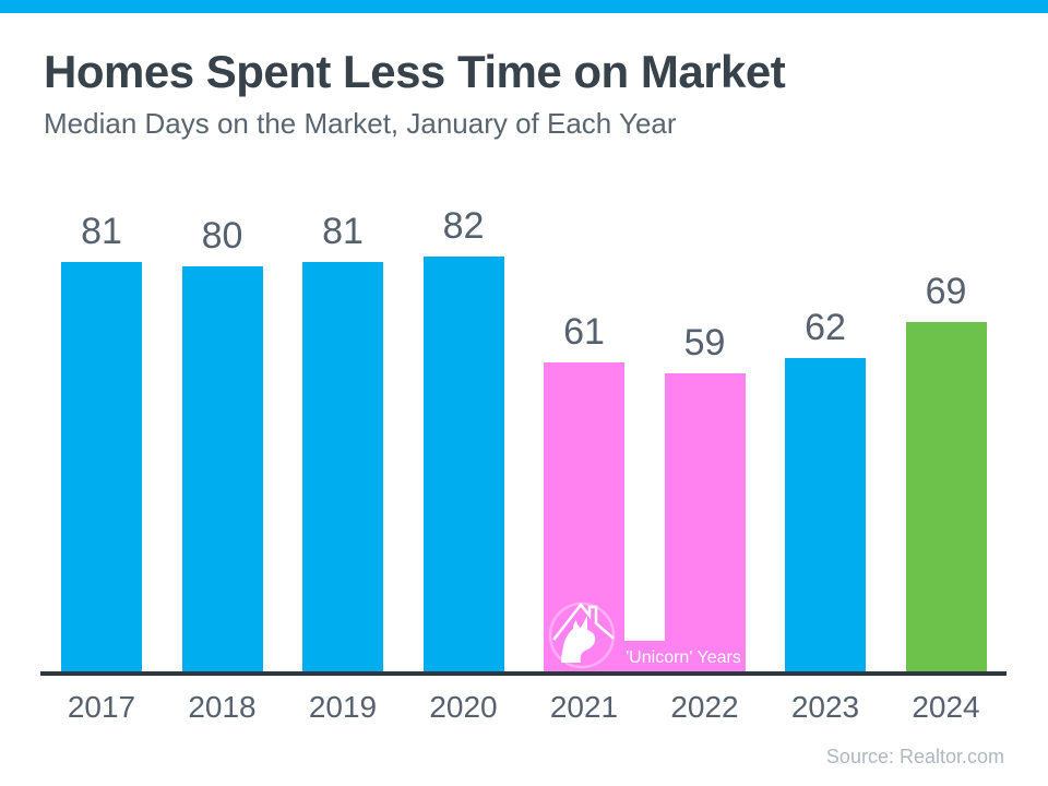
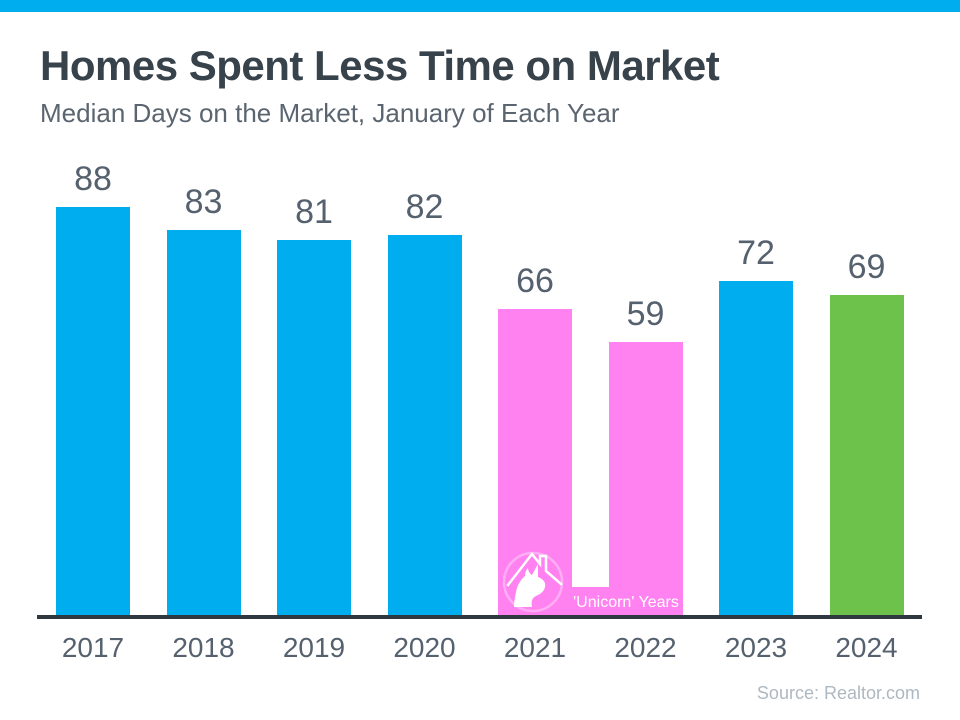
2017: 81 -> 88
2018: 80 -> 83
2021: 61 -> 66
2023: 62 -> 72
